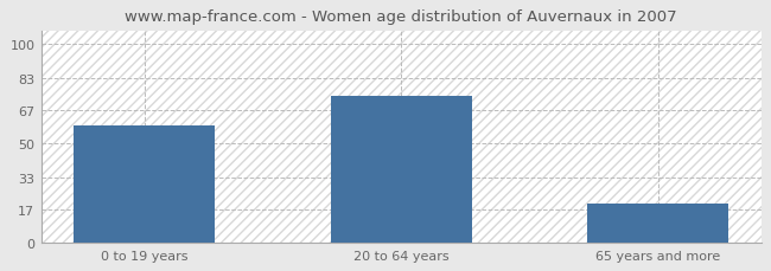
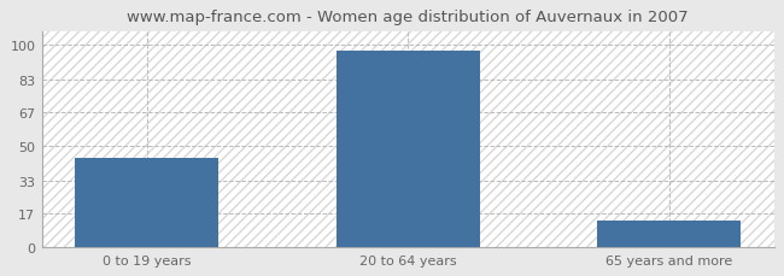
0 to 19 years: 59 -> 44
20 to 64 years: 74 -> 97
65 years and more: 20 -> 13
